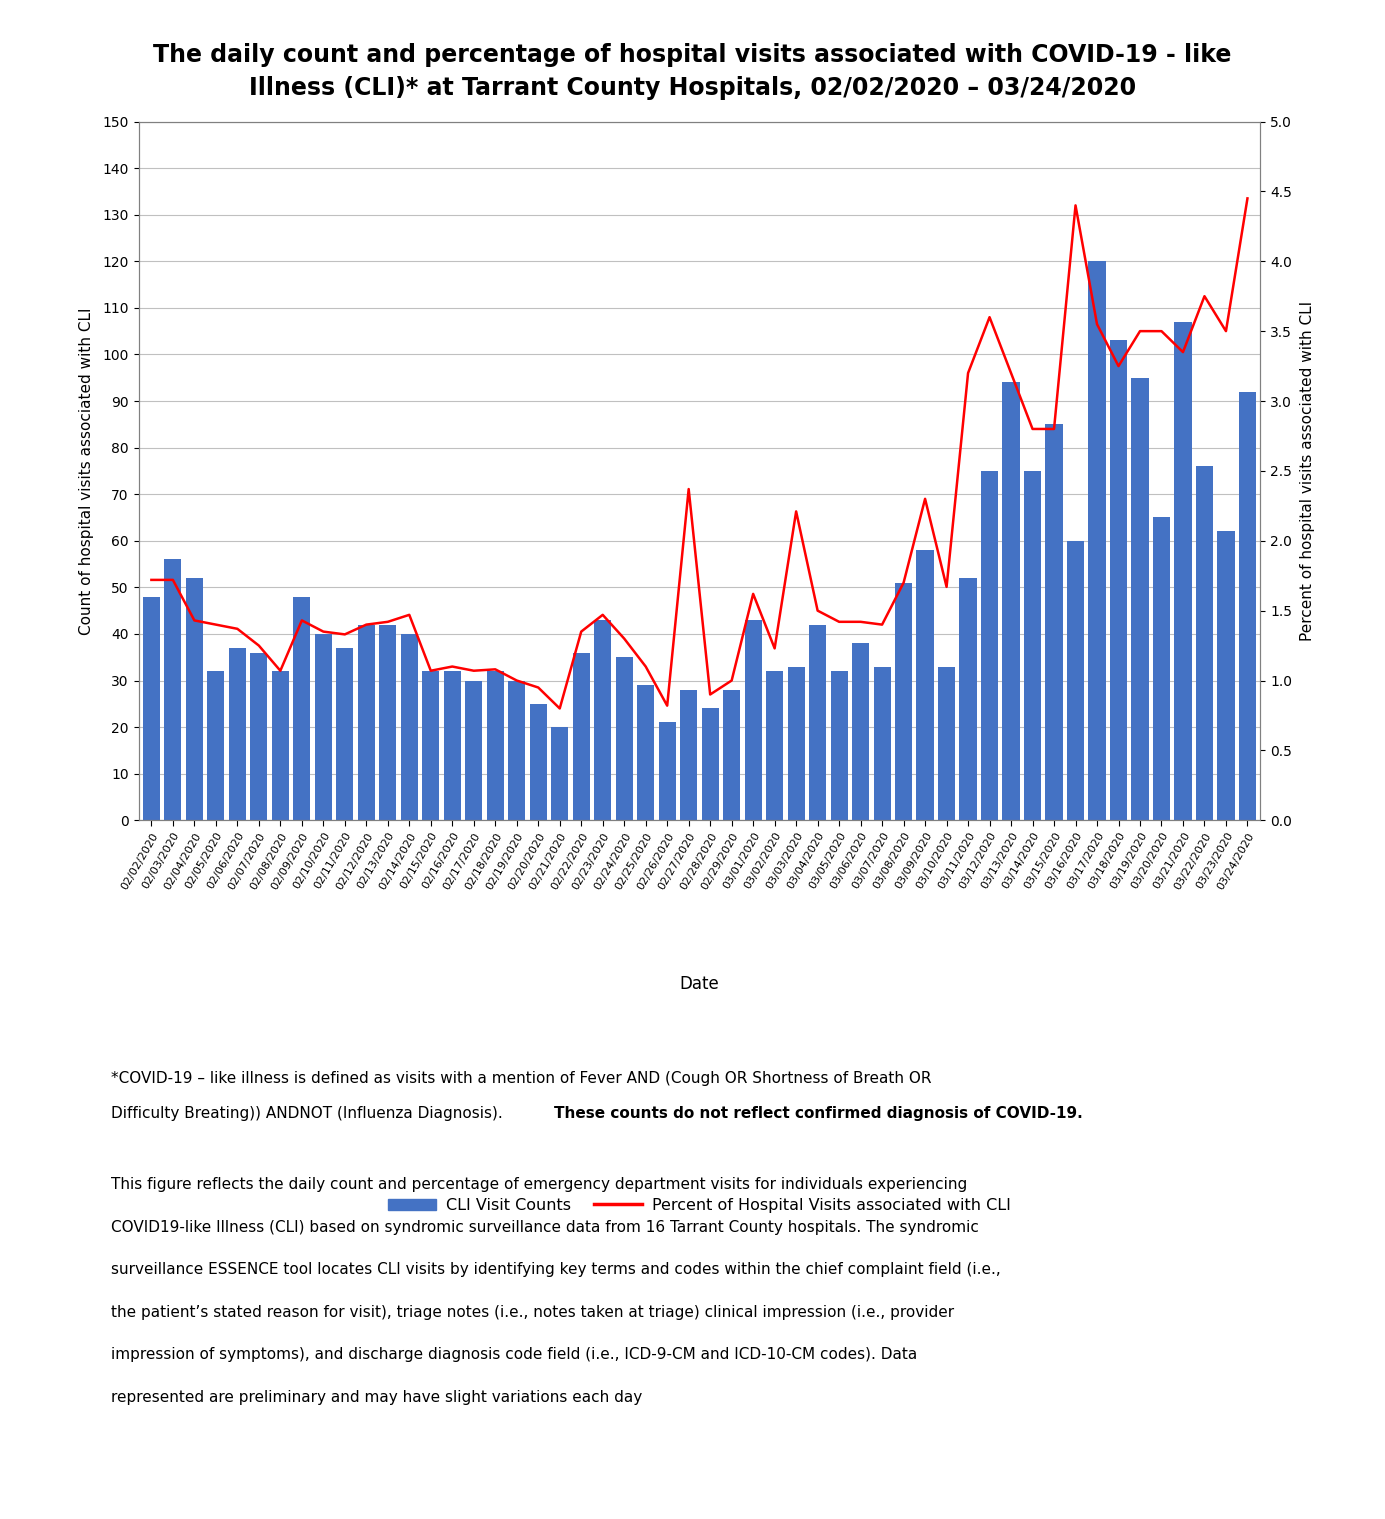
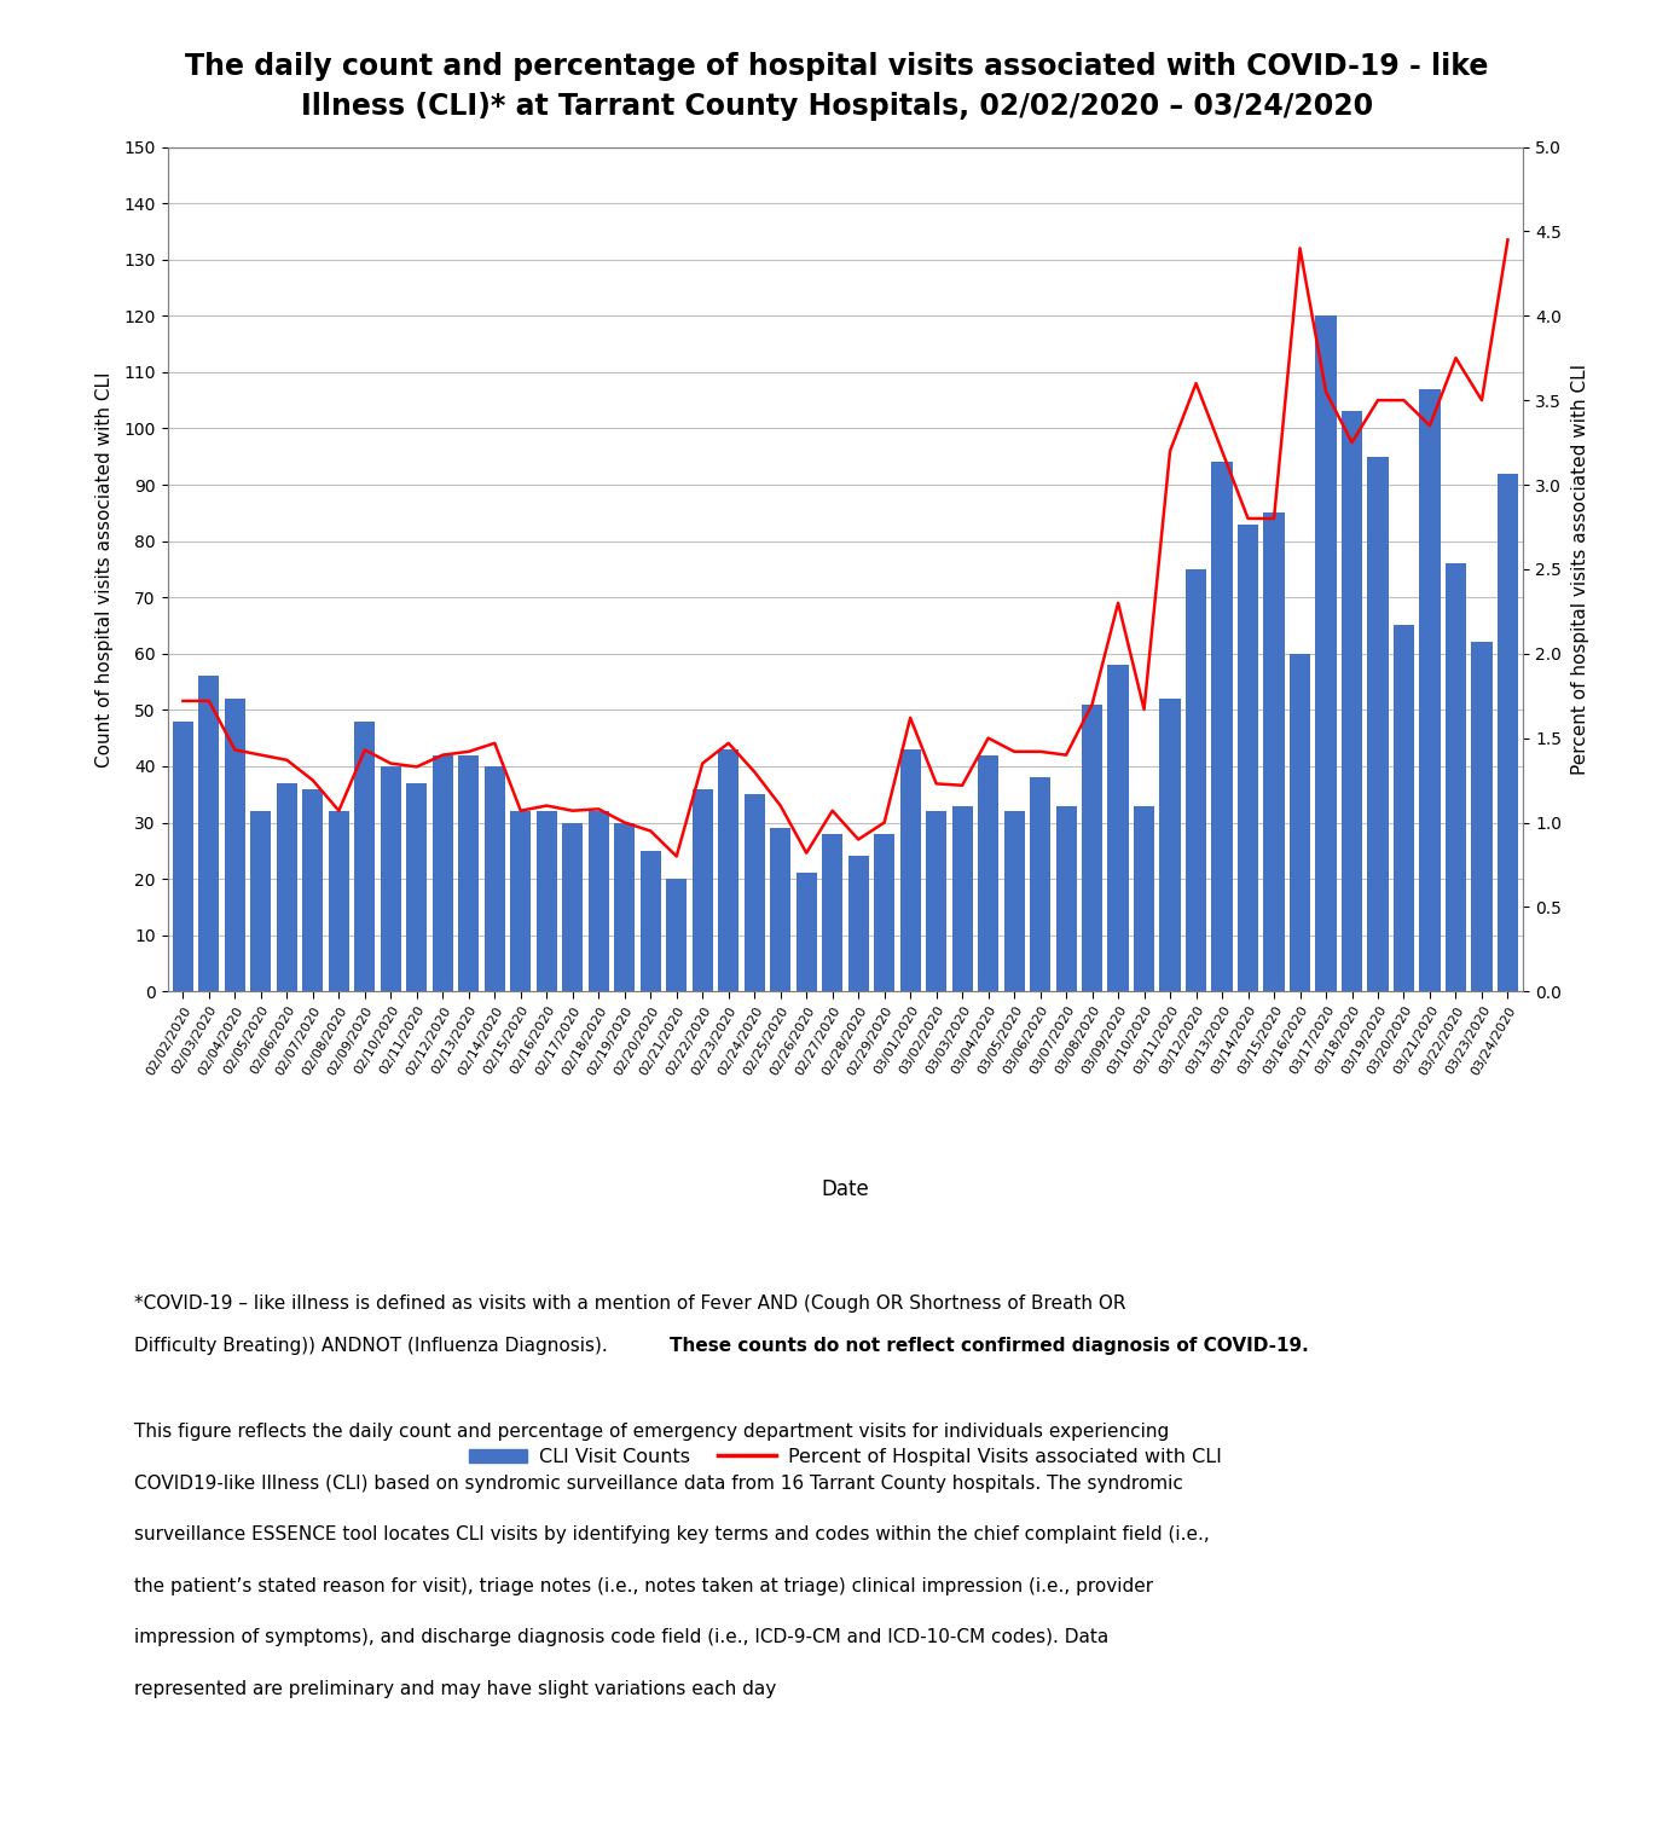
Percent of Hospital Visits associated with CLI/02/27/2020: 2.37 -> 1.07
Percent of Hospital Visits associated with CLI/03/03/2020: 2.21 -> 1.22
CLI Visit Counts/03/14/2020: 75 -> 83
